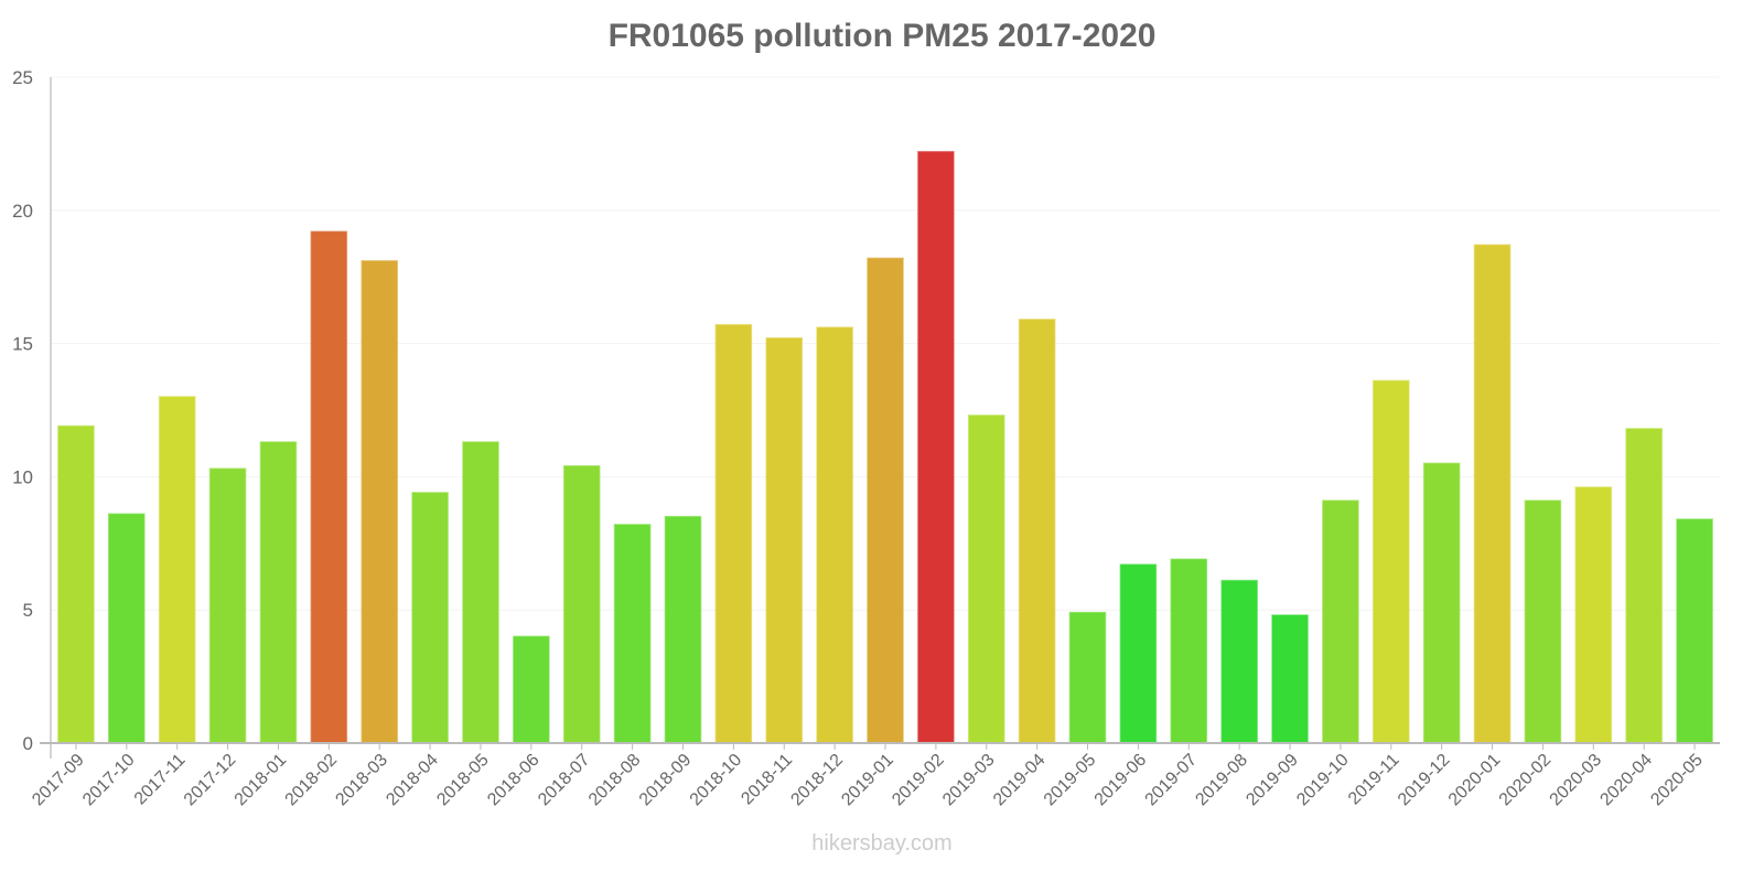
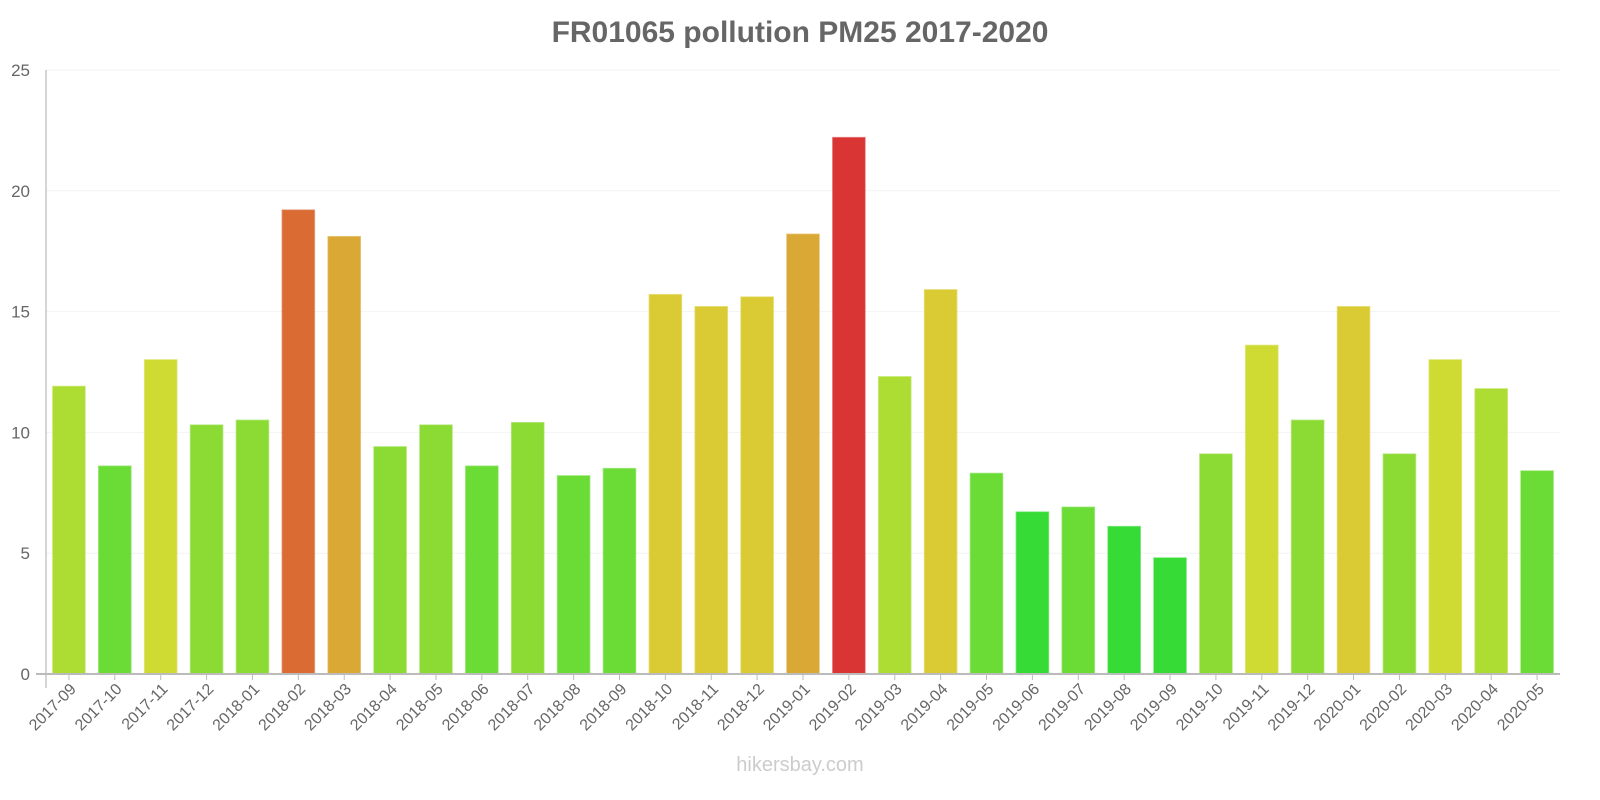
2018-01: 11.3 -> 10.5
2018-05: 11.3 -> 10.3
2018-06: 4.0 -> 8.6
2019-05: 4.9 -> 8.3
2020-01: 18.7 -> 15.2
2020-03: 9.6 -> 13.0
